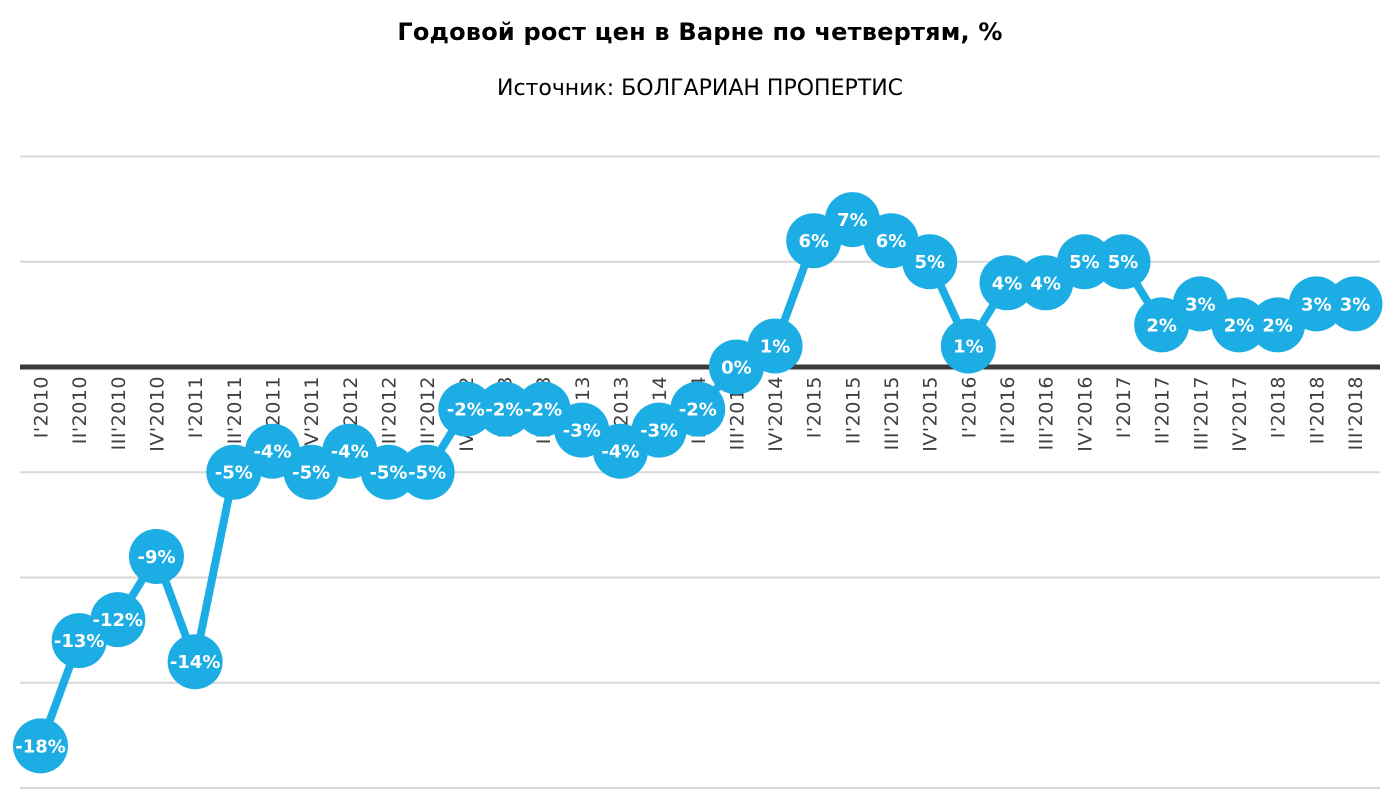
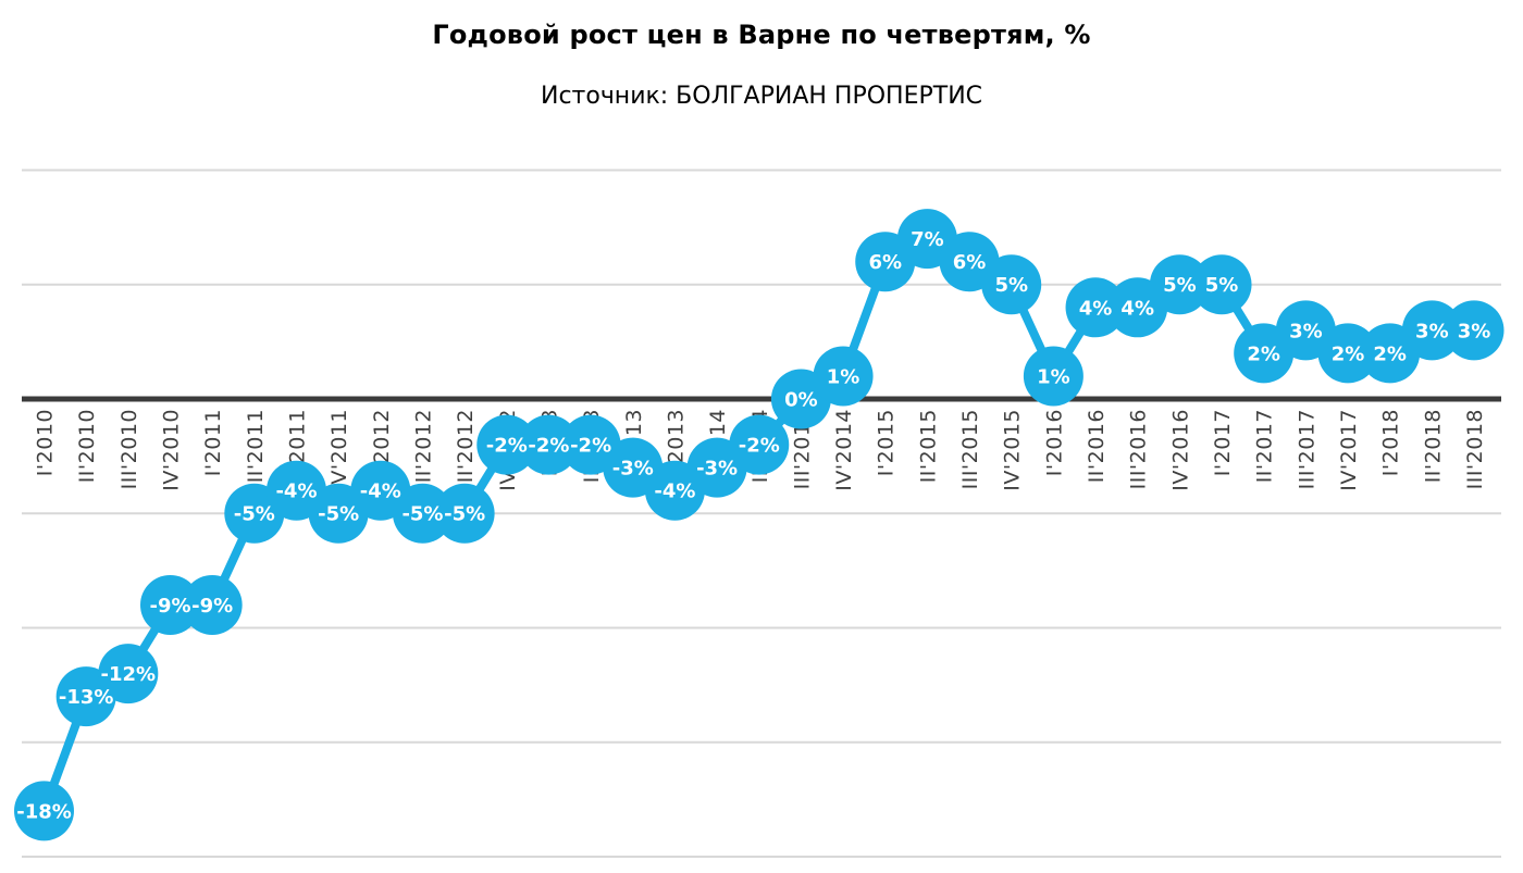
I'2011: -14% -> -9%
